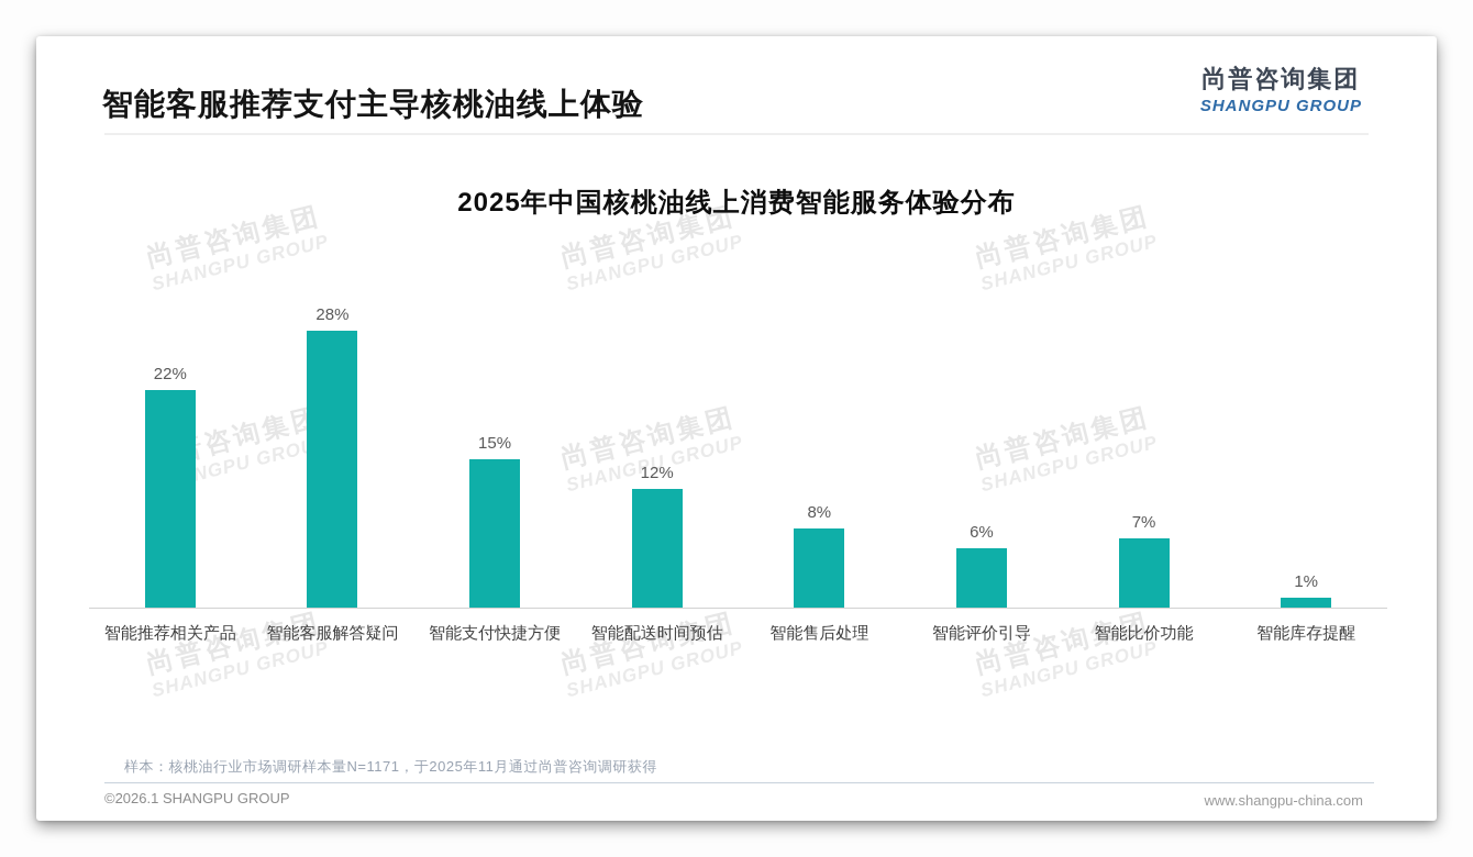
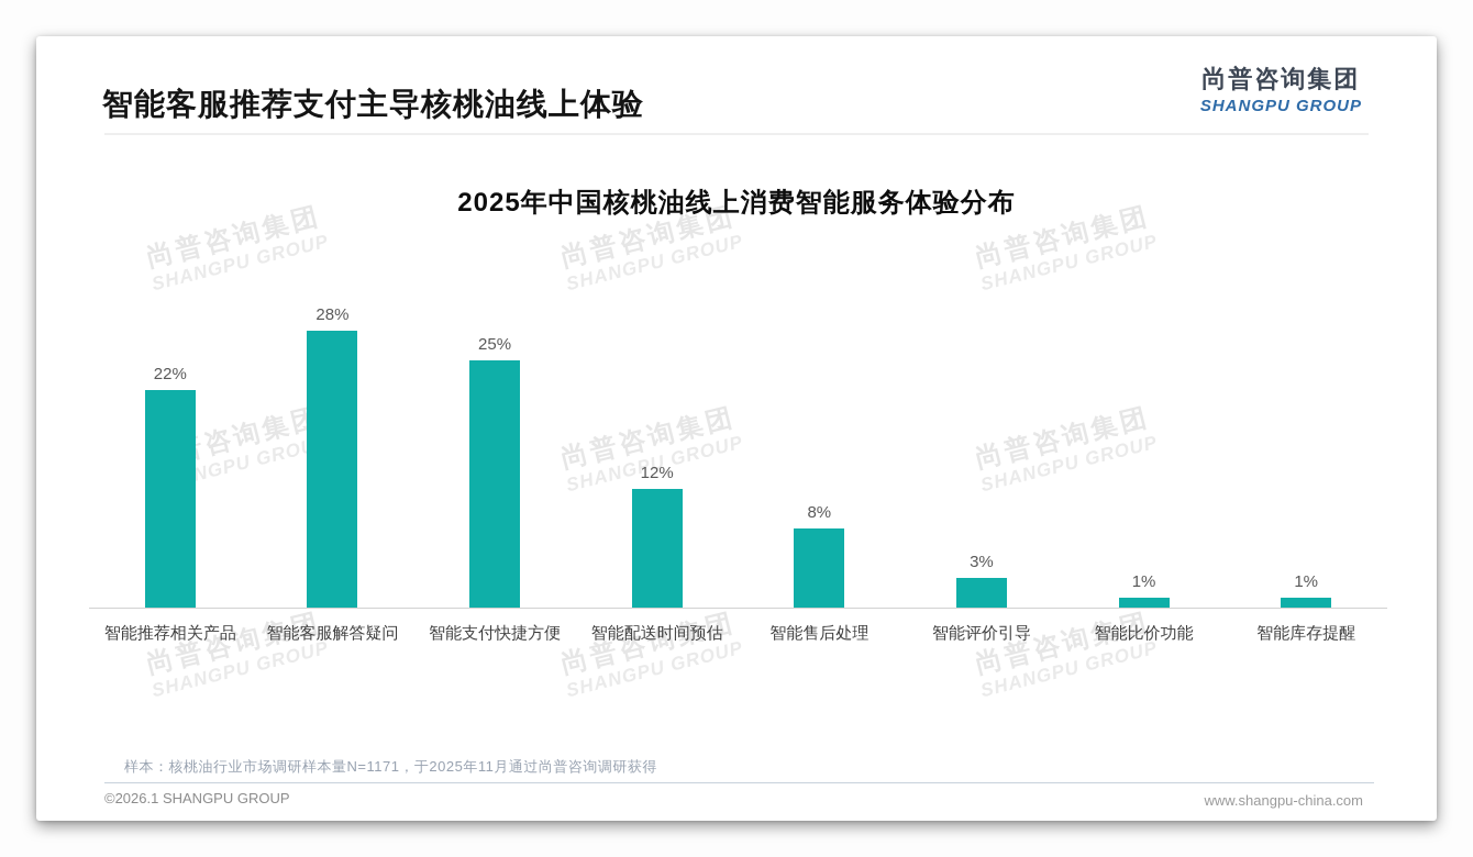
智能支付快捷方便: 15% -> 25%
智能评价引导: 6% -> 3%
智能比价功能: 7% -> 1%
